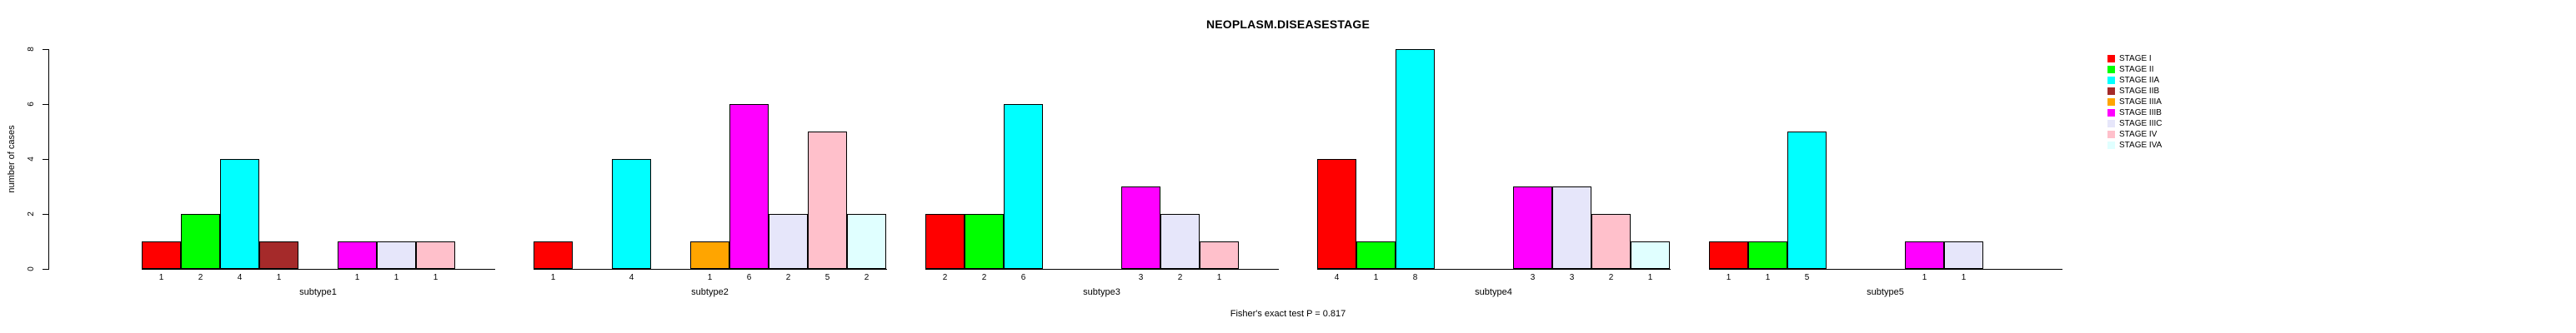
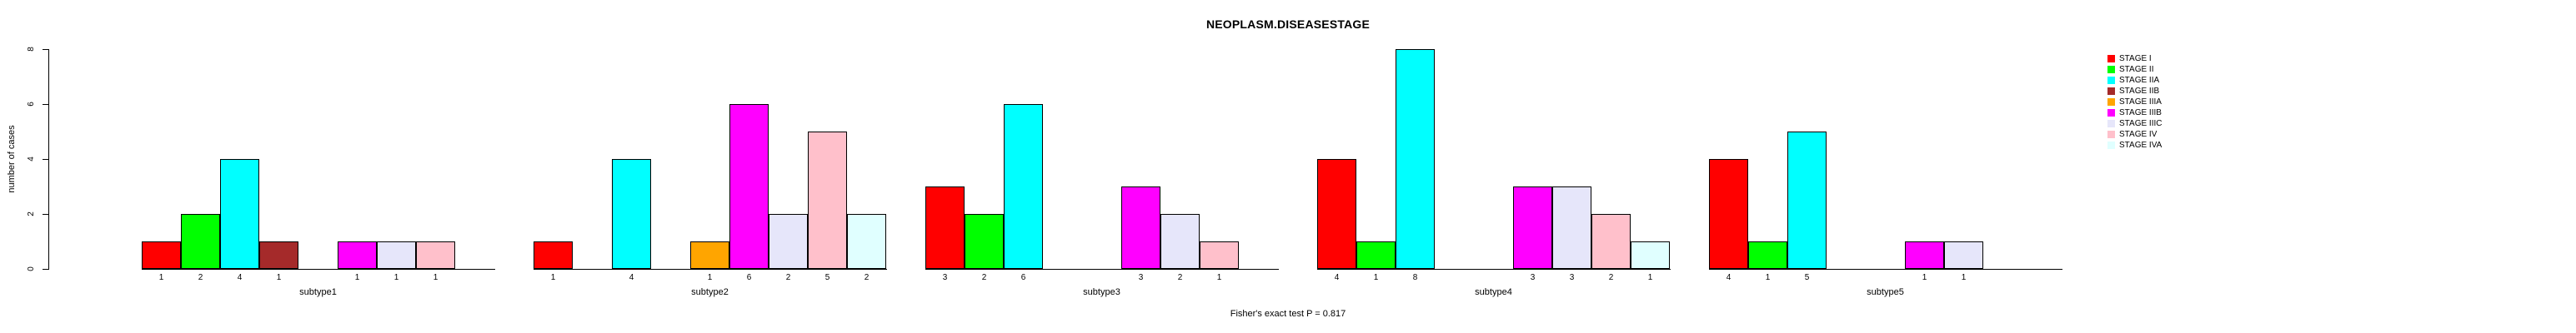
STAGE I/subtype3: 2 -> 3
STAGE I/subtype5: 1 -> 4
